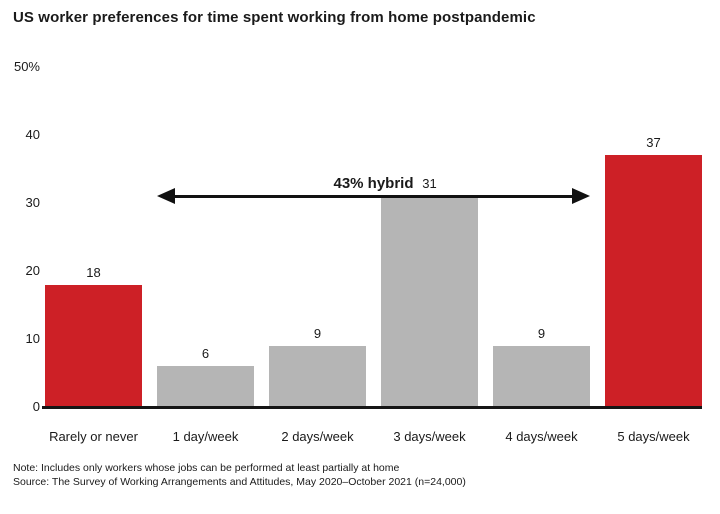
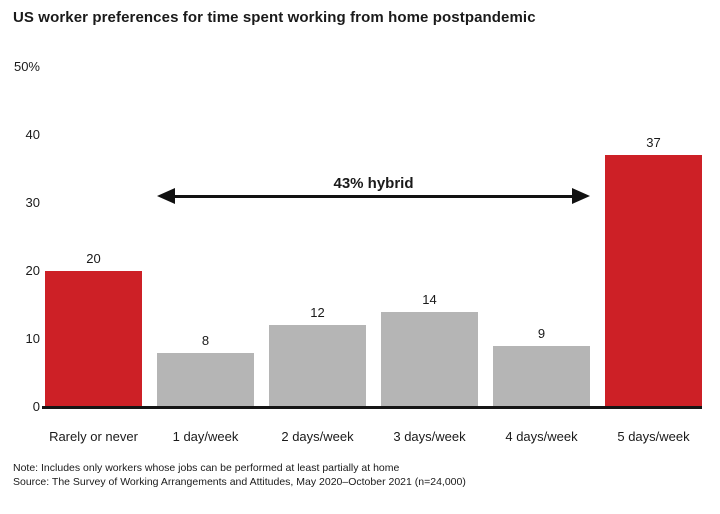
Rarely or never: 18 -> 20
1 day/week: 6 -> 8
2 days/week: 9 -> 12
3 days/week: 31 -> 14
